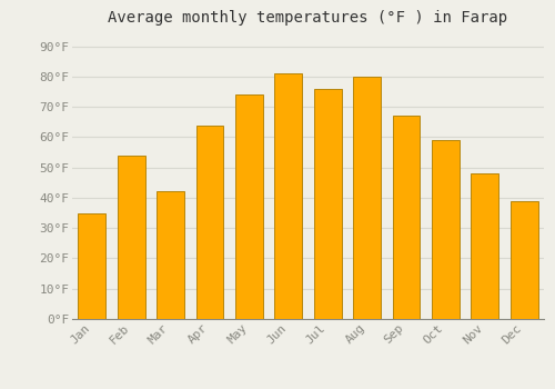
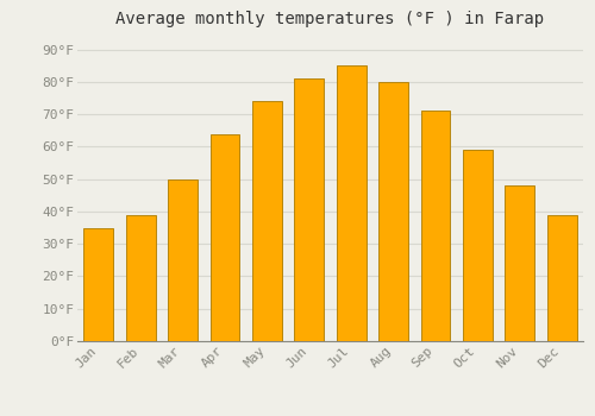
Feb: 54°F -> 39°F
Mar: 42°F -> 50°F
Jul: 76°F -> 85°F
Sep: 67°F -> 71°F
